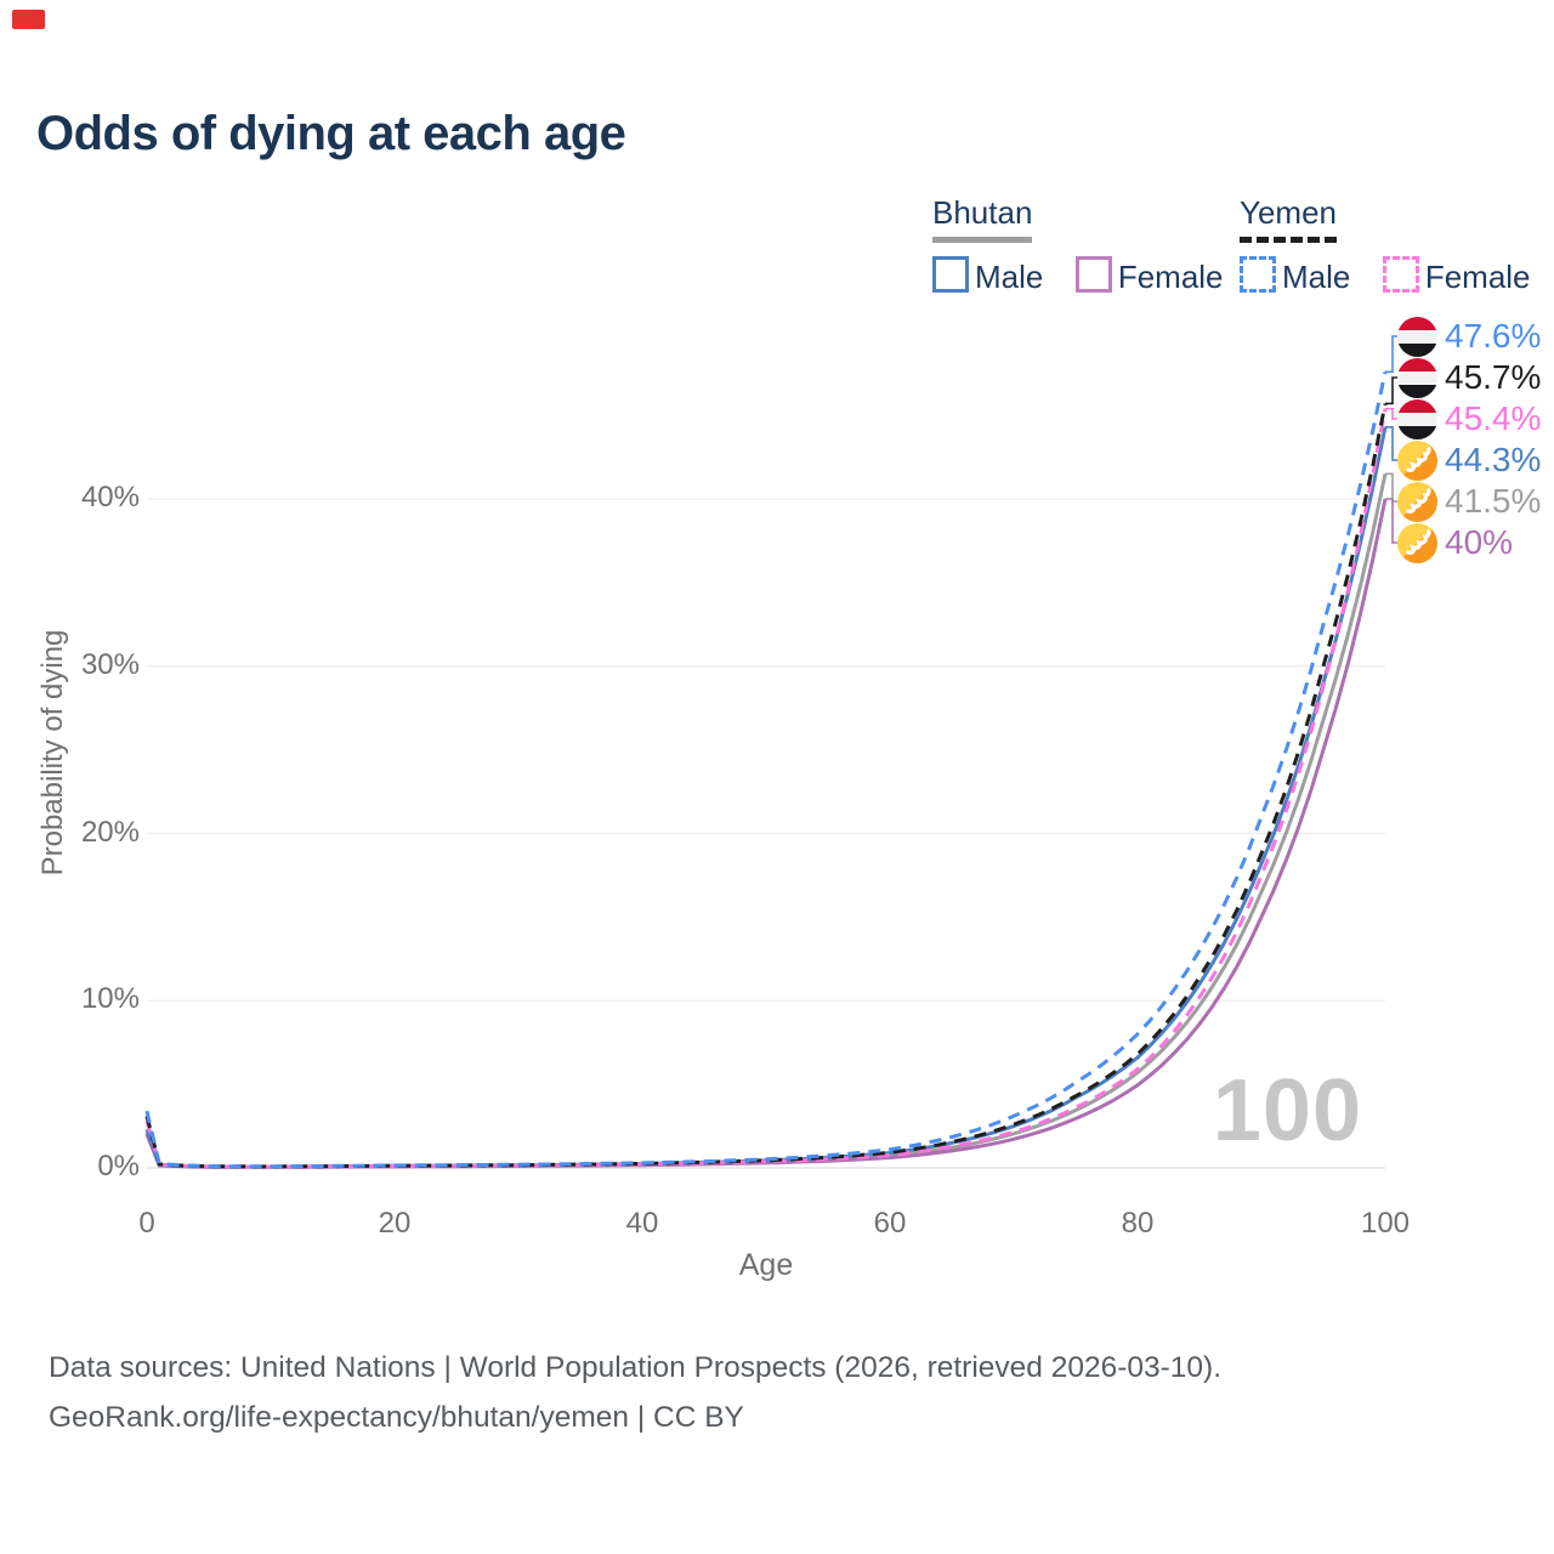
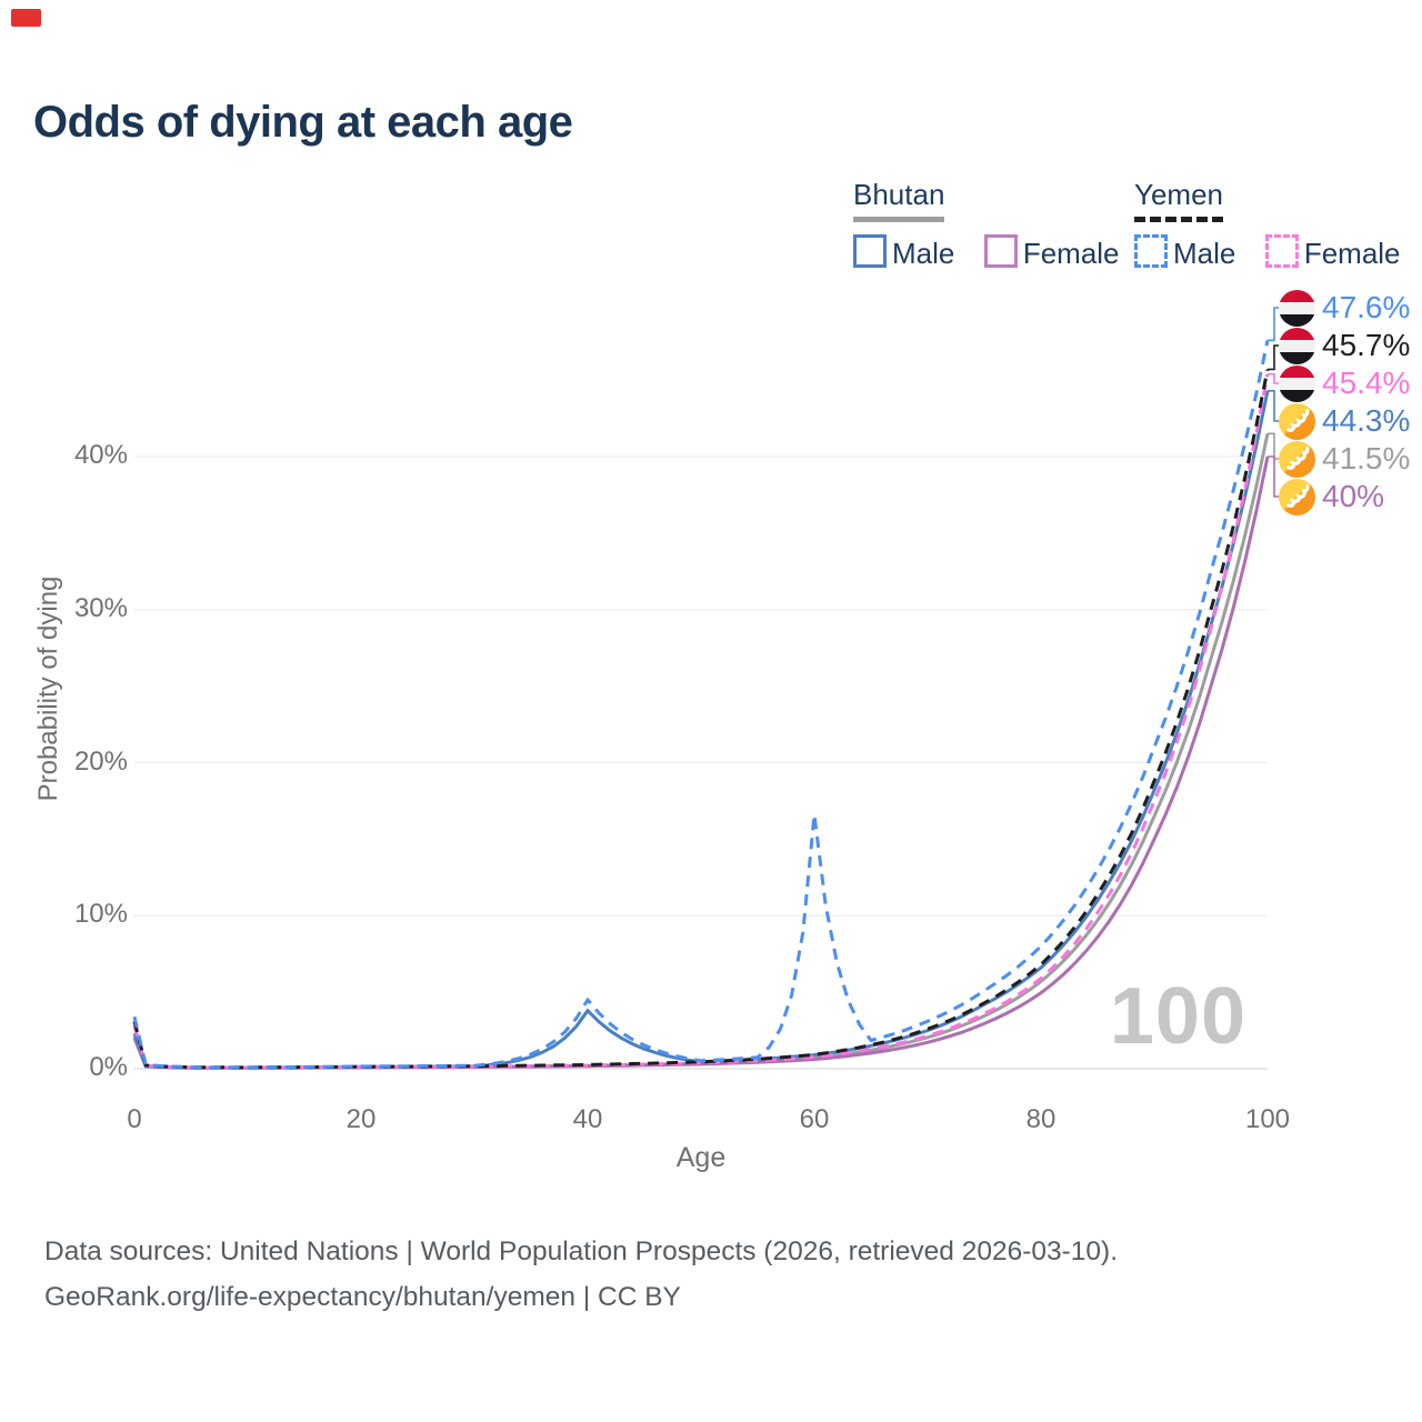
Bhutan Male/40: 0.2% -> 3.8%
Yemen Male/40: 0.3% -> 4.5%
Yemen Male/60: 1.1% -> 16.6%
